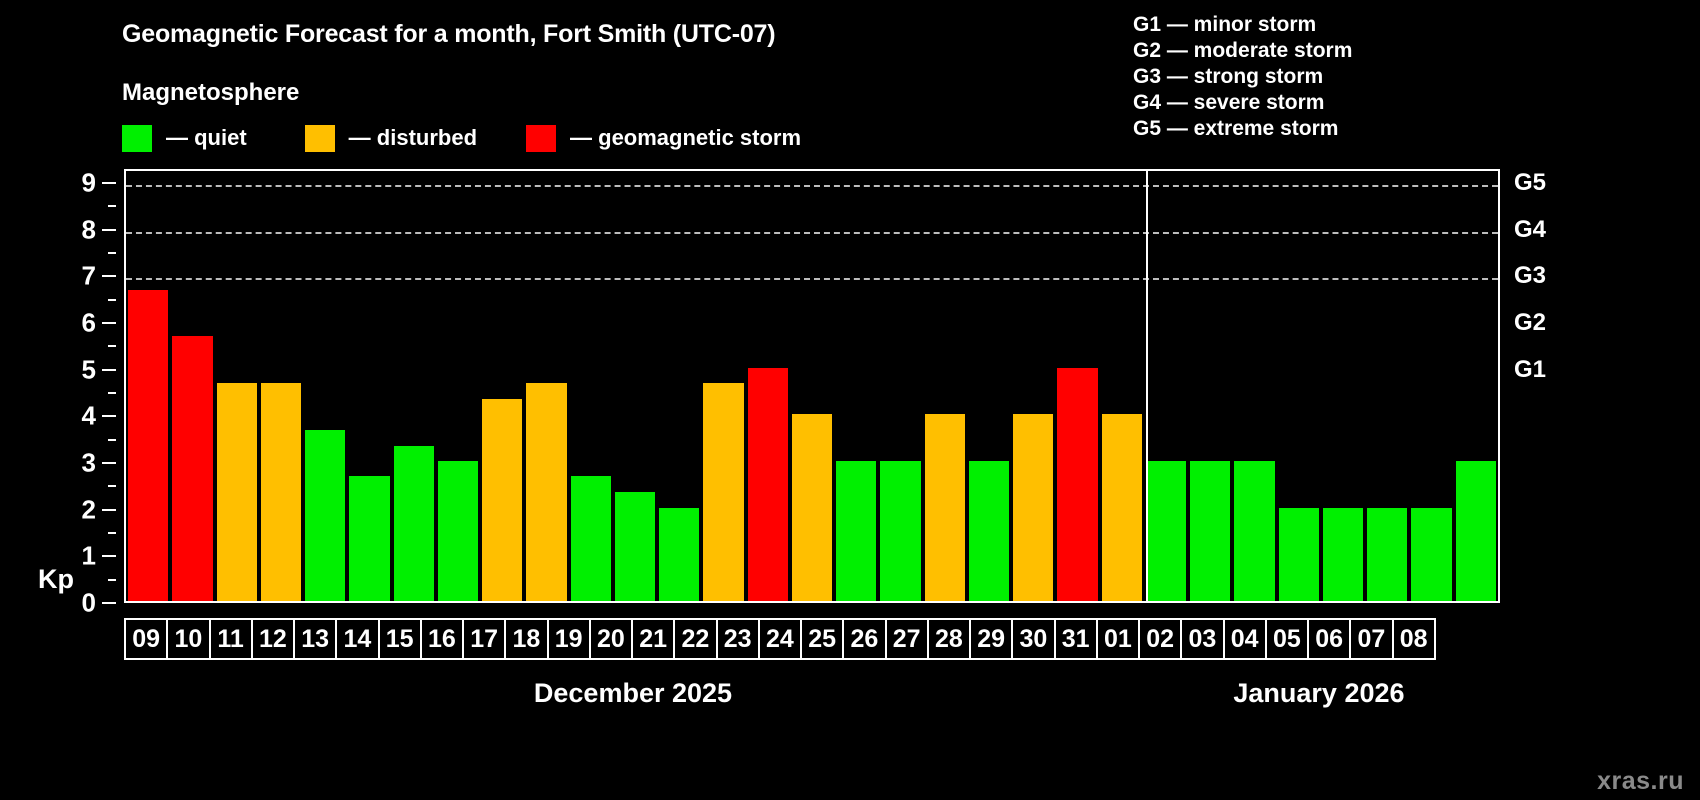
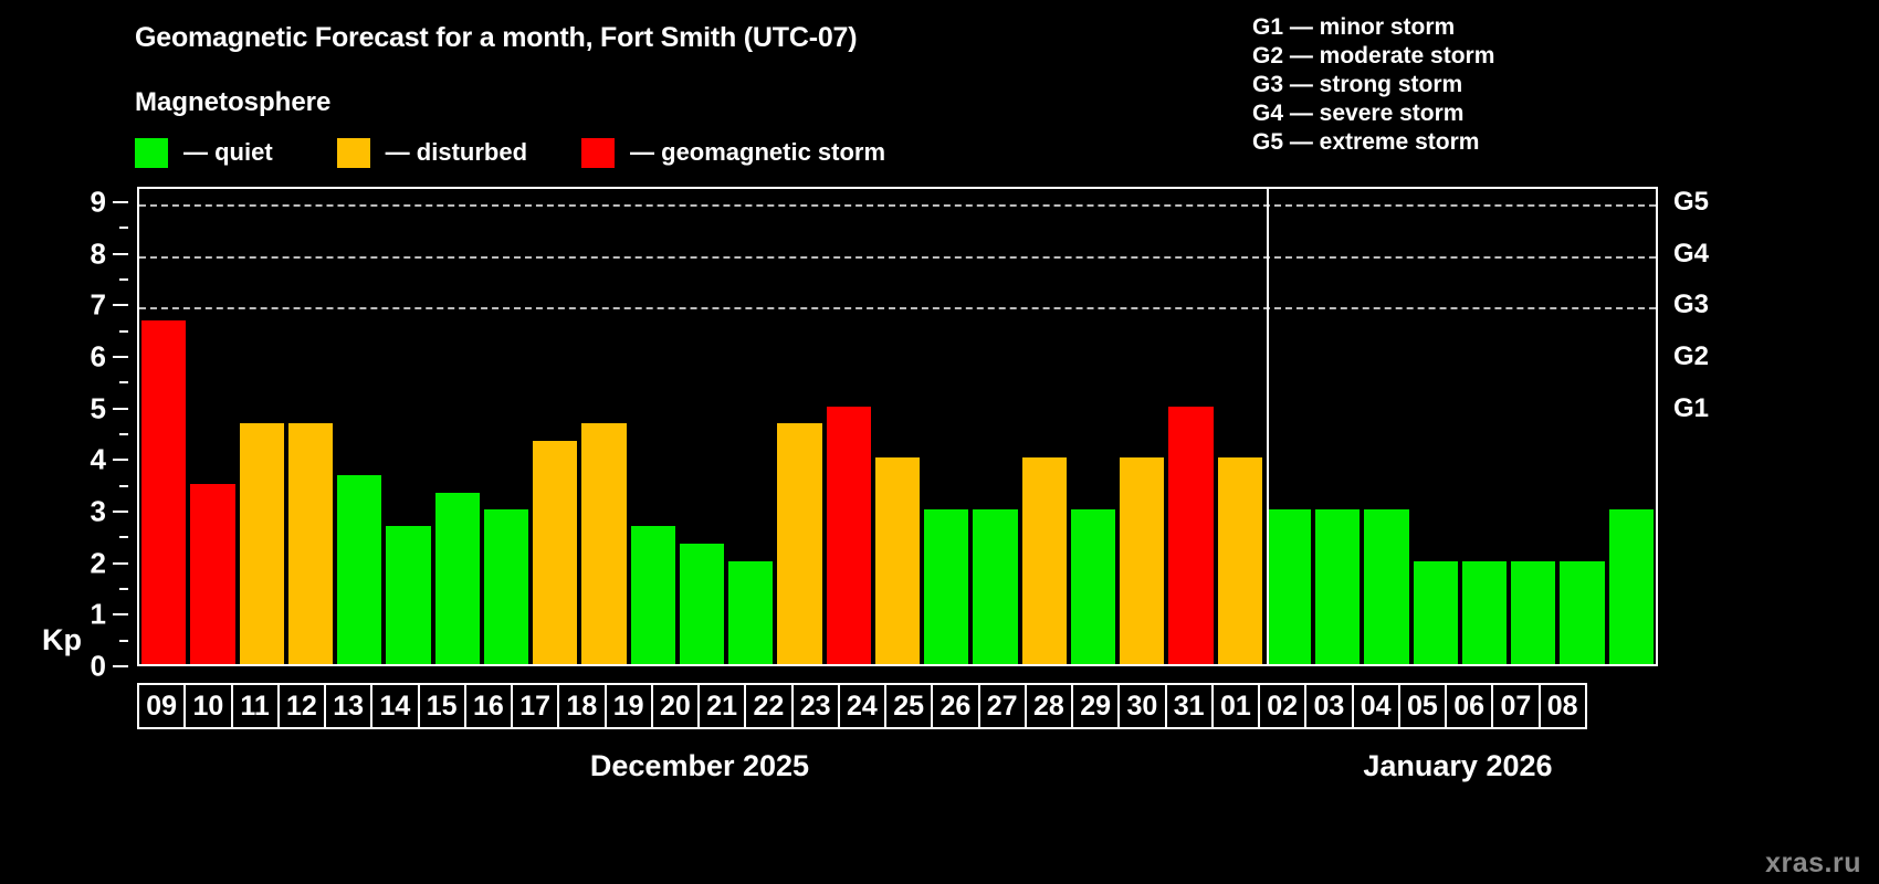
10: 5.7 -> 3.5
